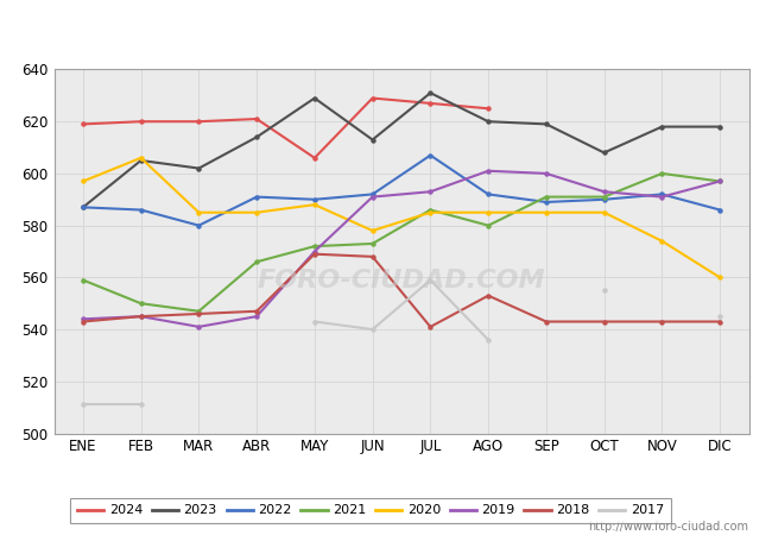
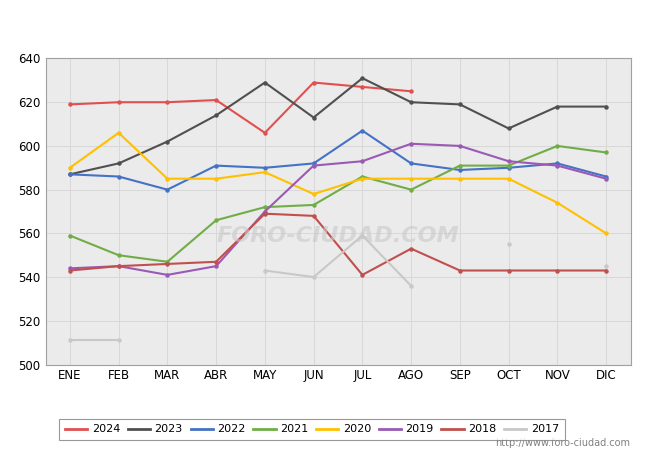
2020/ENE: 597 -> 590
2023/FEB: 605 -> 592
2019/DIC: 597 -> 585
